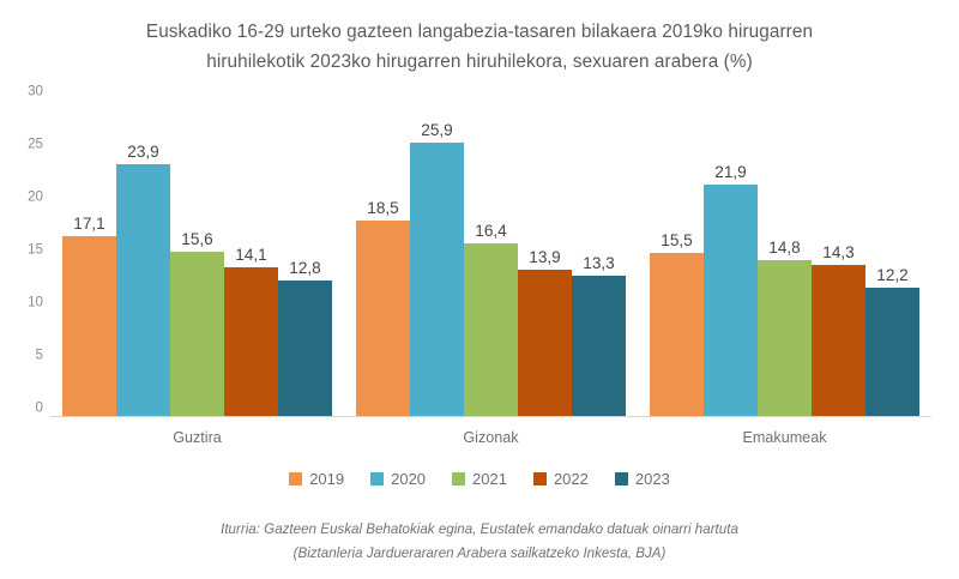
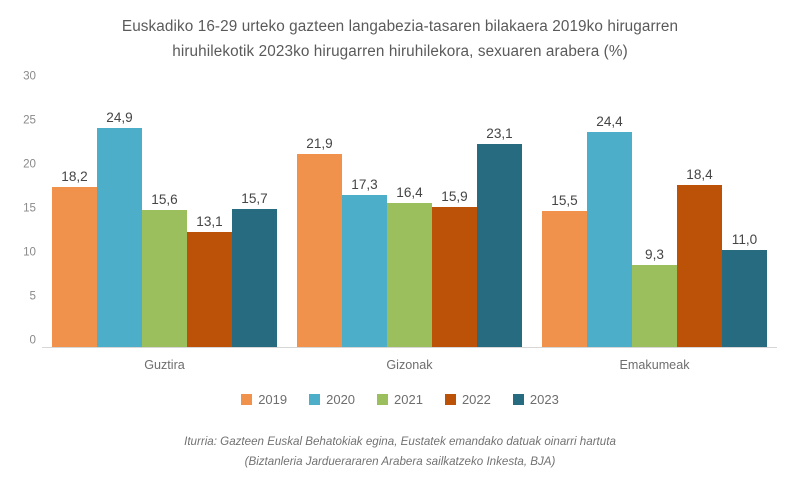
2019/Guztira: 17,1 -> 18,2
2020/Guztira: 23,9 -> 24,9
2022/Guztira: 14,1 -> 13,1
2023/Guztira: 12,8 -> 15,7
2019/Gizonak: 18,5 -> 21,9
2020/Gizonak: 25,9 -> 17,3
2022/Gizonak: 13,9 -> 15,9
2023/Gizonak: 13,3 -> 23,1
2020/Emakumeak: 21,9 -> 24,4
2021/Emakumeak: 14,8 -> 9,3
2022/Emakumeak: 14,3 -> 18,4
2023/Emakumeak: 12,2 -> 11,0
